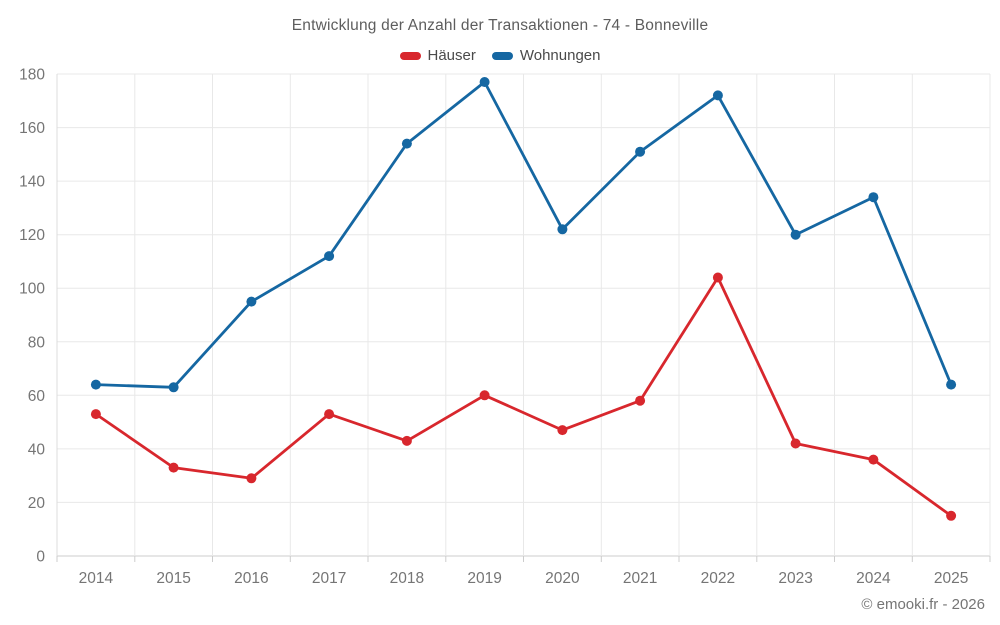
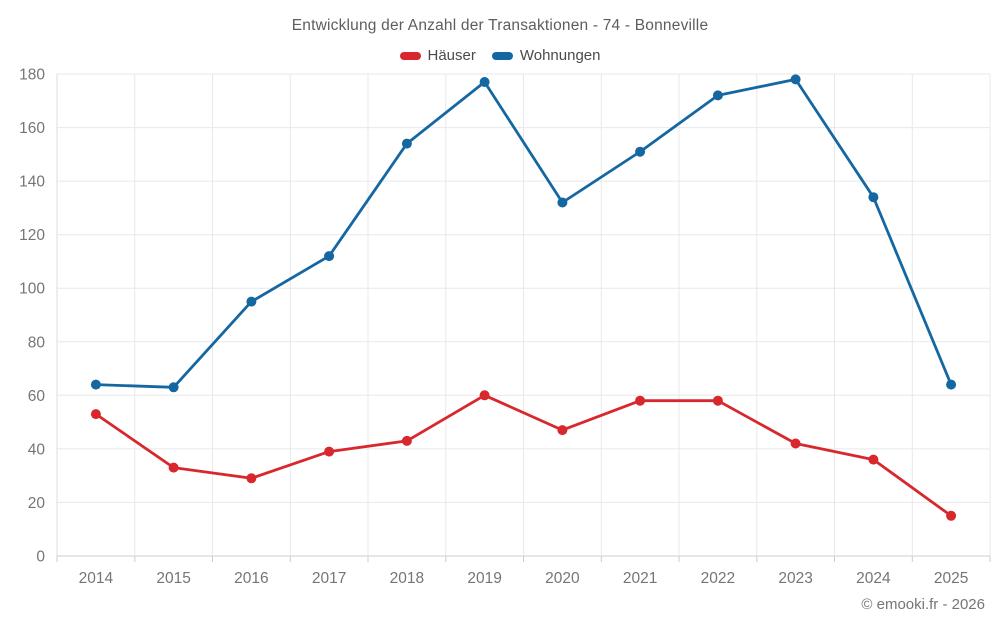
Häuser/2017: 53 -> 39
Wohnungen/2020: 122 -> 132
Häuser/2022: 104 -> 58
Wohnungen/2023: 120 -> 178
